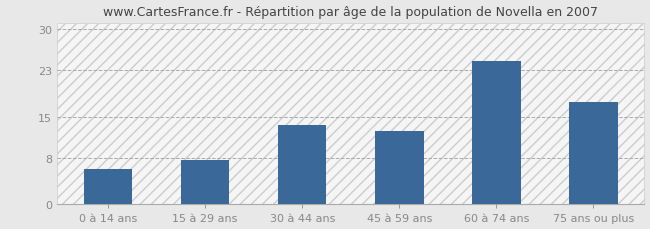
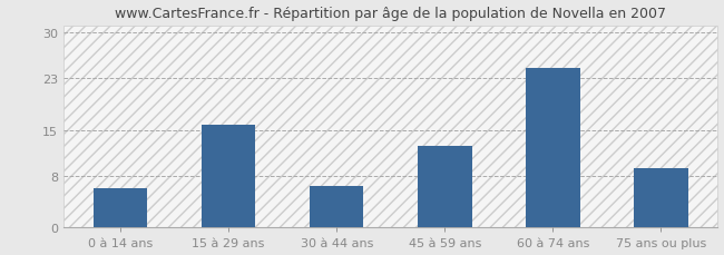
15 à 29 ans: 7.5 -> 15.8
30 à 44 ans: 13.5 -> 6.4
75 ans ou plus: 17.5 -> 9.2
